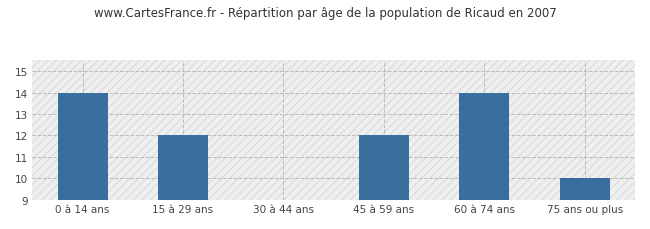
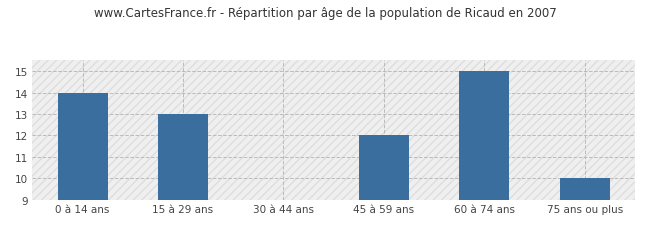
15 à 29 ans: 12 -> 13
60 à 74 ans: 14 -> 15
